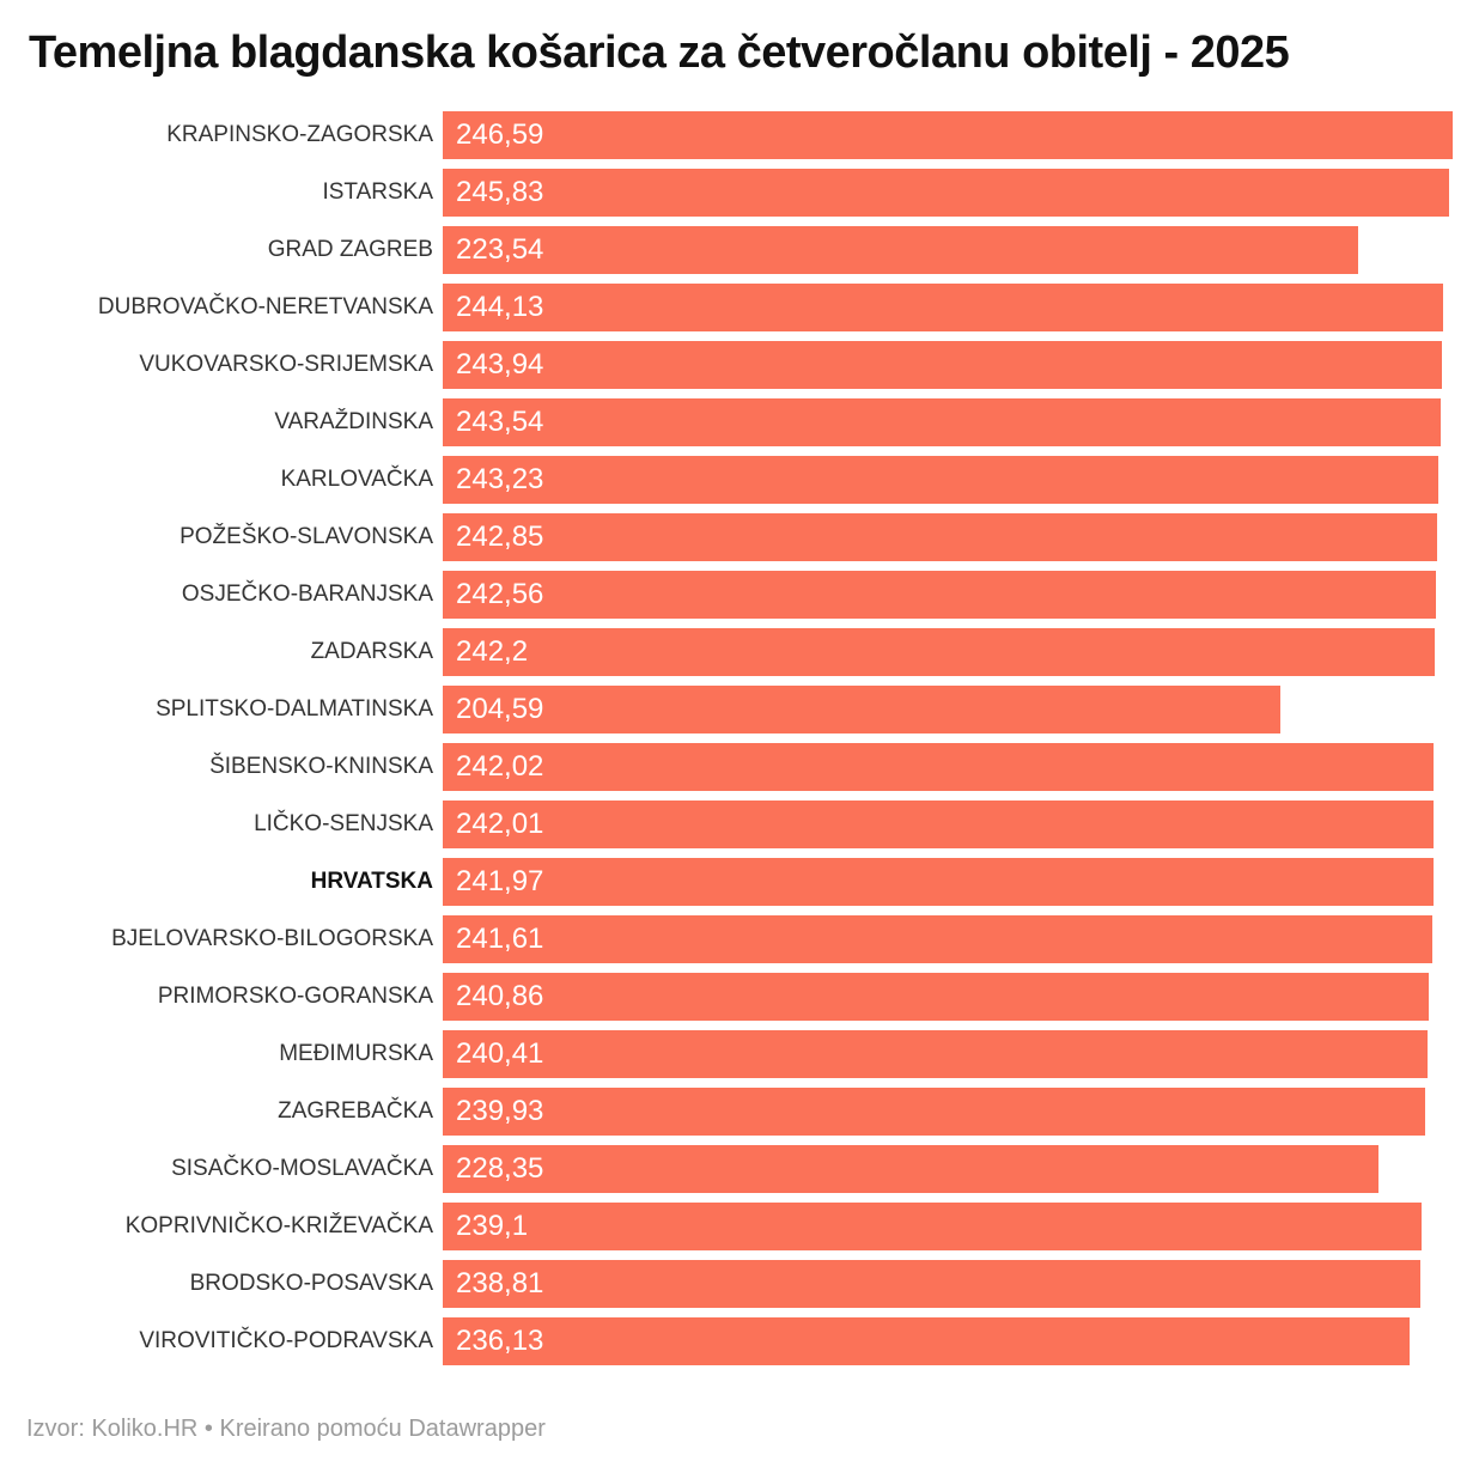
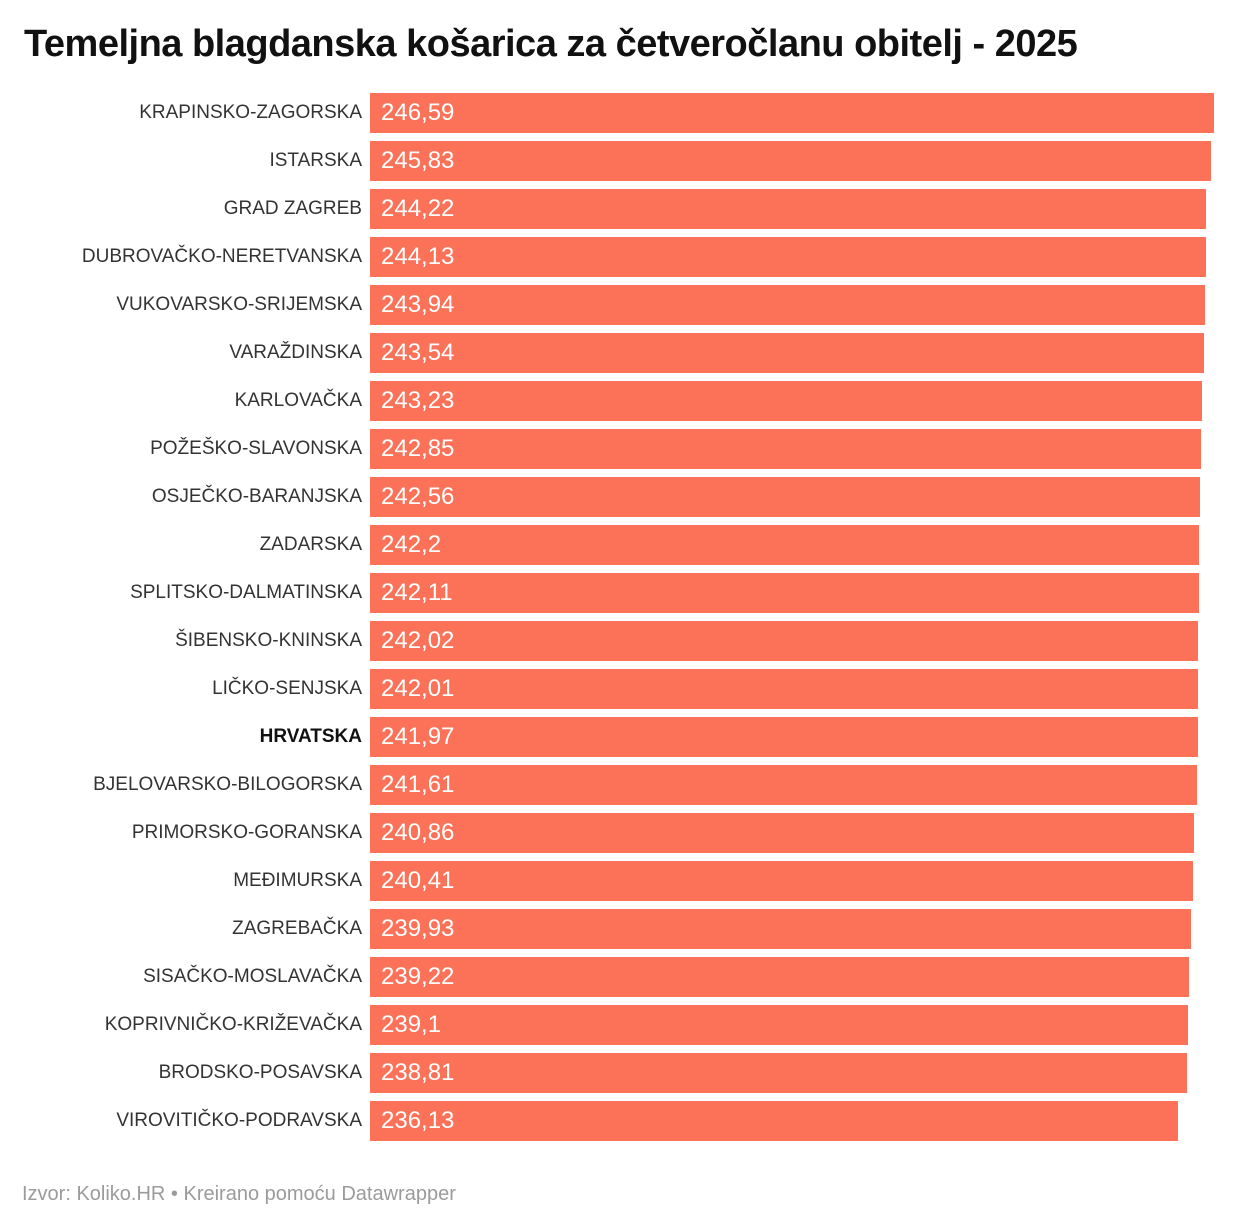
GRAD ZAGREB: 223,54 -> 244,22
SPLITSKO-DALMATINSKA: 204,59 -> 242,11
SISAČKO-MOSLAVAČKA: 228,35 -> 239,22
